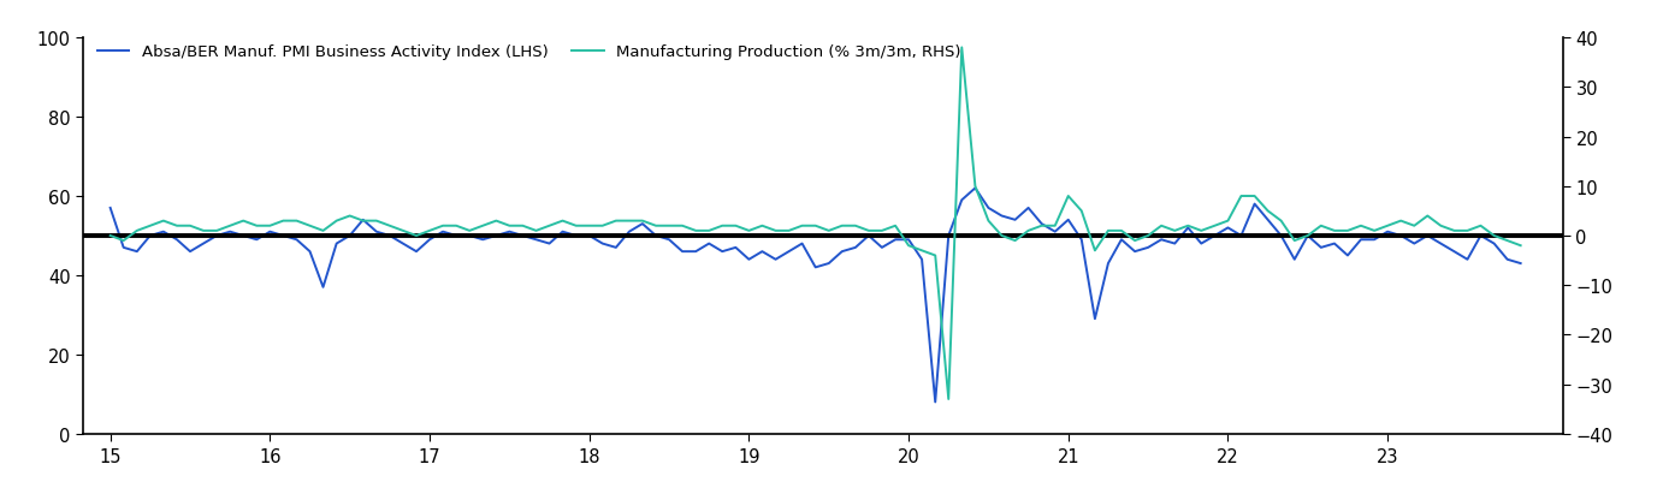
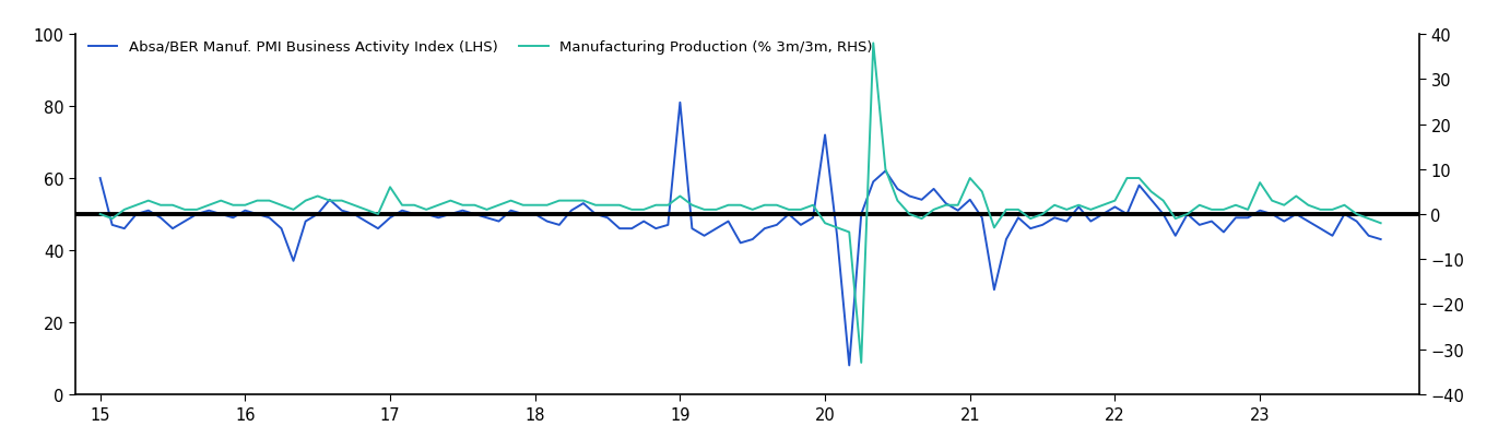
Absa/BER Manuf. PMI Business Activity Index (LHS)/15: 57 -> 60
Manufacturing Production (% 3m/3m, RHS)/17: 1 -> 6
Absa/BER Manuf. PMI Business Activity Index (LHS)/19: 44 -> 81
Manufacturing Production (% 3m/3m, RHS)/19: 1 -> 4
Absa/BER Manuf. PMI Business Activity Index (LHS)/20: 49 -> 72
Manufacturing Production (% 3m/3m, RHS)/23: 2 -> 7
